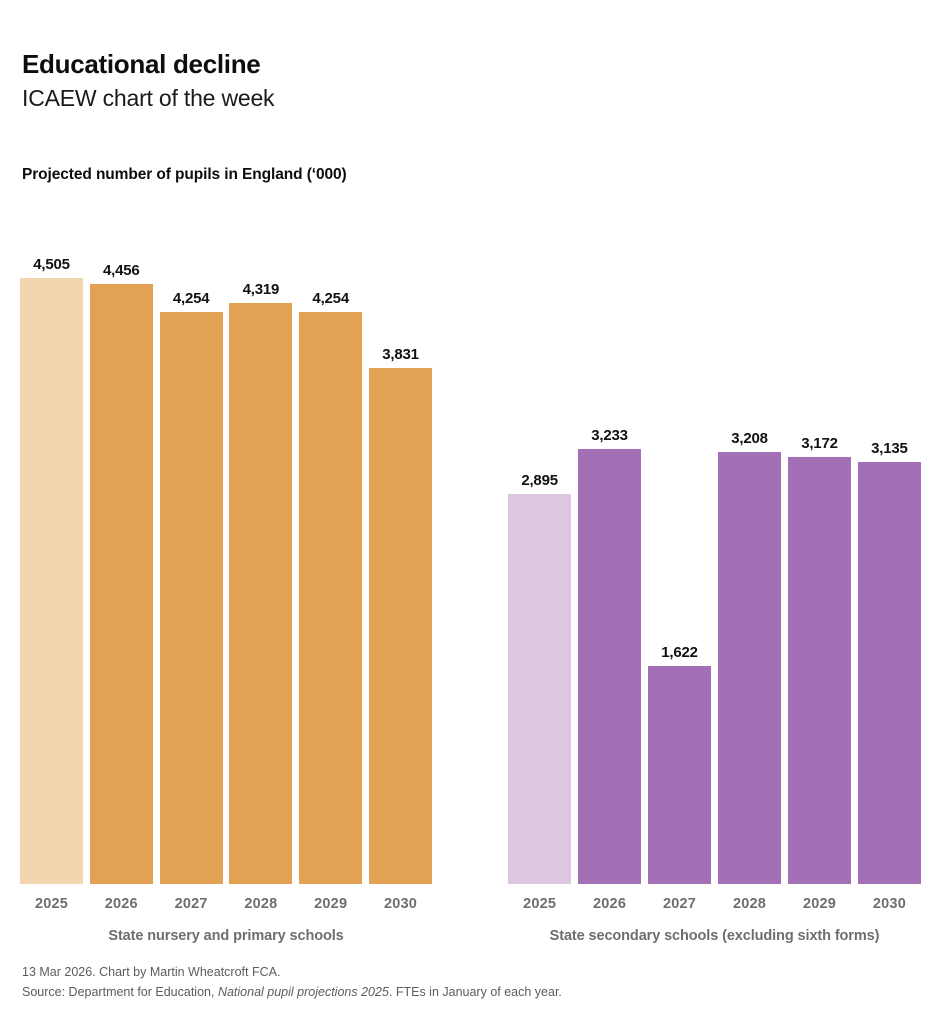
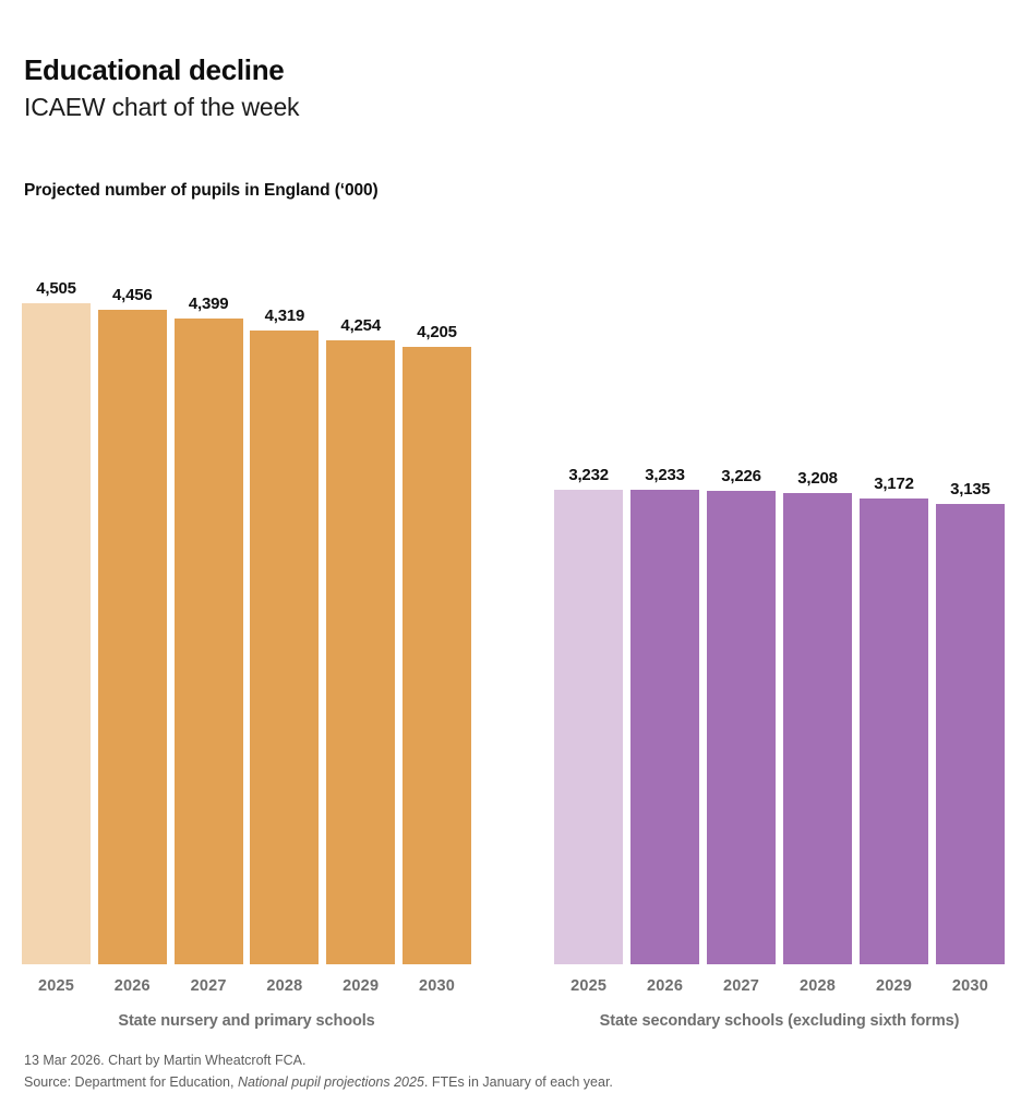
State nursery and primary schools/2027: 4,254 -> 4,399
State nursery and primary schools/2030: 3,831 -> 4,205
State secondary schools (excluding sixth forms)/2025: 2,895 -> 3,232
State secondary schools (excluding sixth forms)/2027: 1,622 -> 3,226
